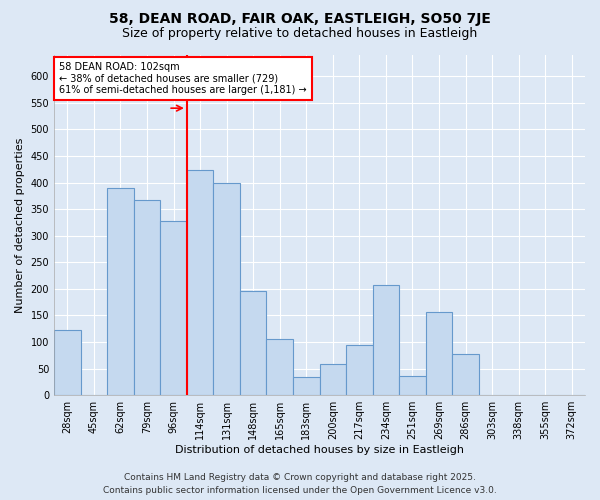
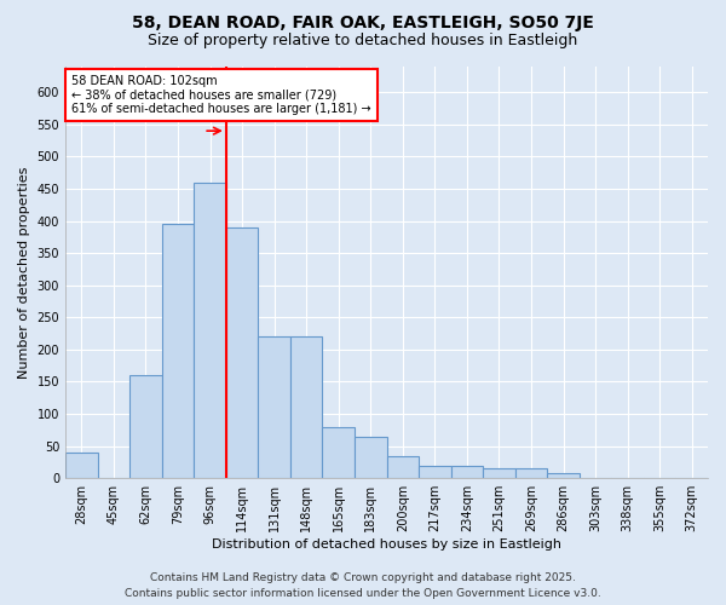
28sqm: 122 -> 40
62sqm: 390 -> 160
79sqm: 368 -> 395
96sqm: 328 -> 460
114sqm: 424 -> 390
131sqm: 400 -> 220
148sqm: 196 -> 220
165sqm: 106 -> 80
183sqm: 34 -> 65
200sqm: 58 -> 35
217sqm: 94 -> 20
234sqm: 208 -> 20
251sqm: 36 -> 15
269sqm: 156 -> 15
286sqm: 78 -> 8
